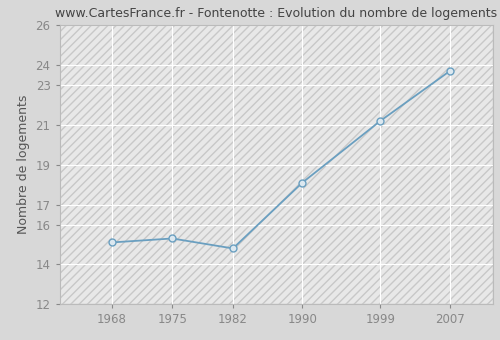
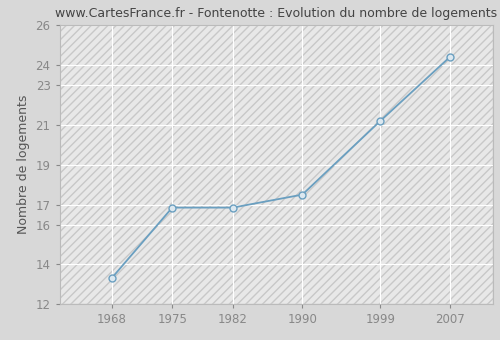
1968: 15.1 -> 13.3
1975: 15.3 -> 16.9
1982: 14.8 -> 16.9
1990: 18.1 -> 17.5
2007: 23.7 -> 24.4
